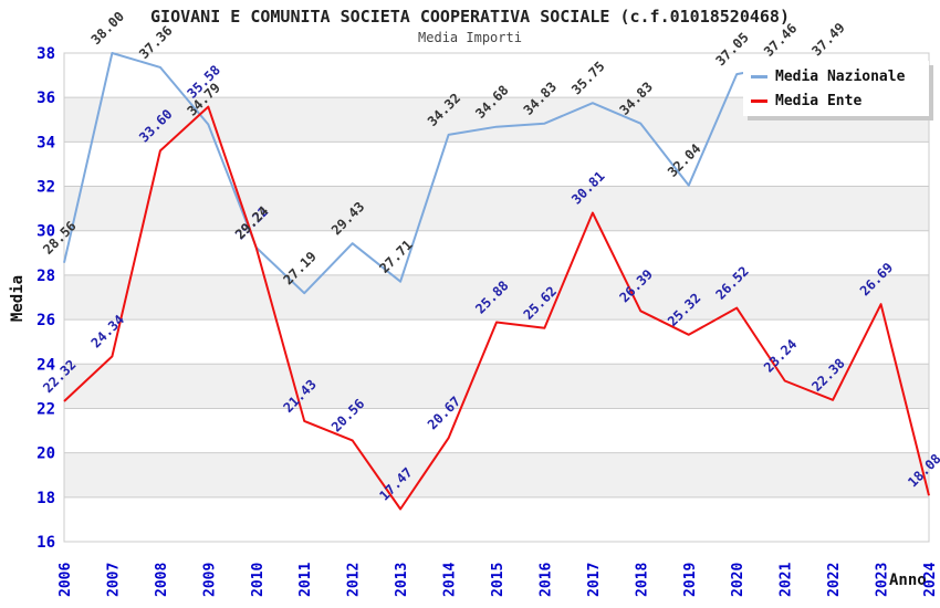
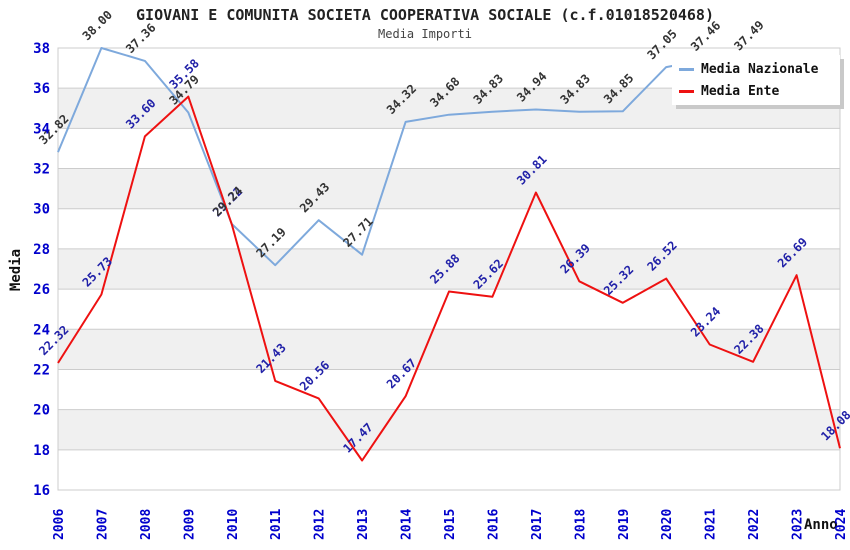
Media Nazionale/2006: 28.56 -> 32.82
Media Ente/2007: 24.34 -> 25.73
Media Nazionale/2017: 35.75 -> 34.94
Media Nazionale/2019: 32.04 -> 34.85
